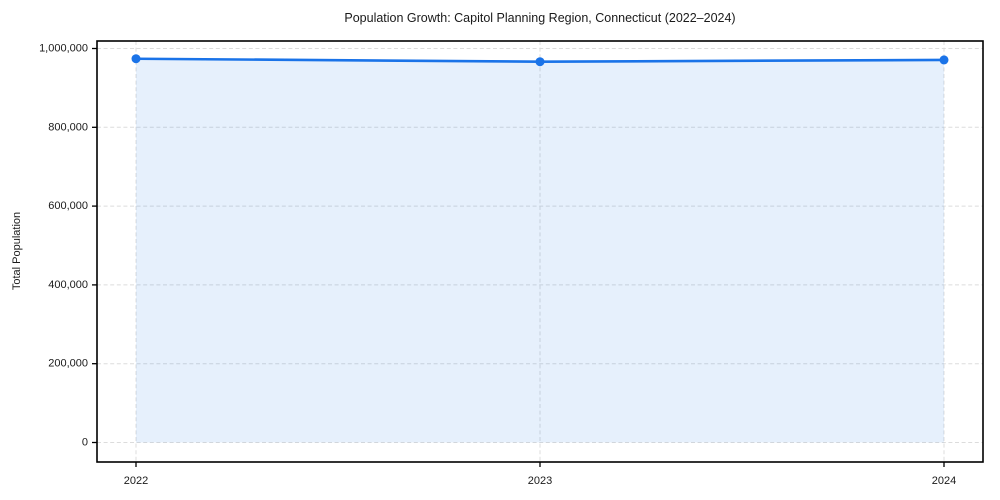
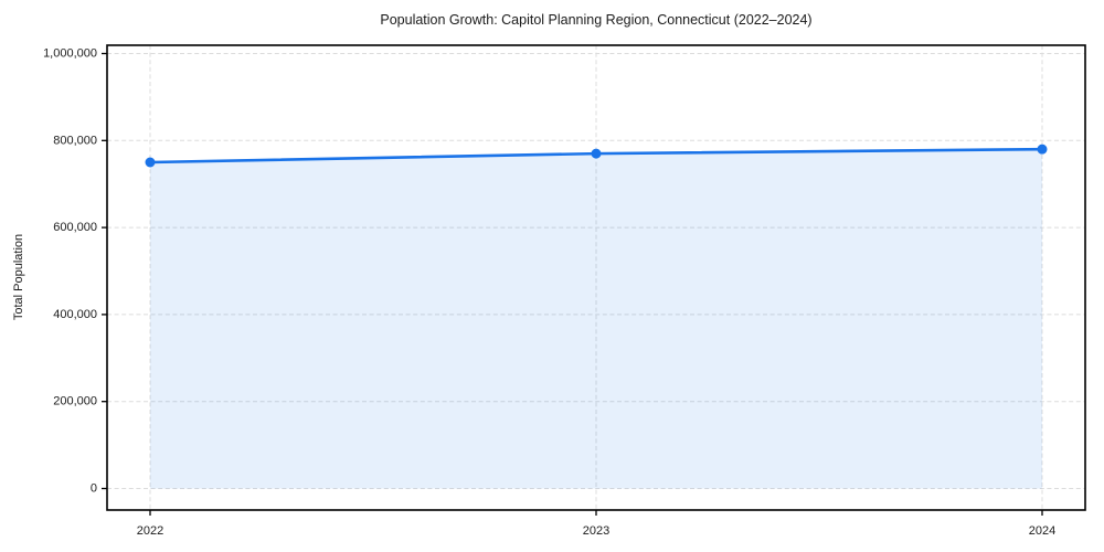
2022: 970000 -> 750000
2023: 970000 -> 770000
2024: 970000 -> 780000
